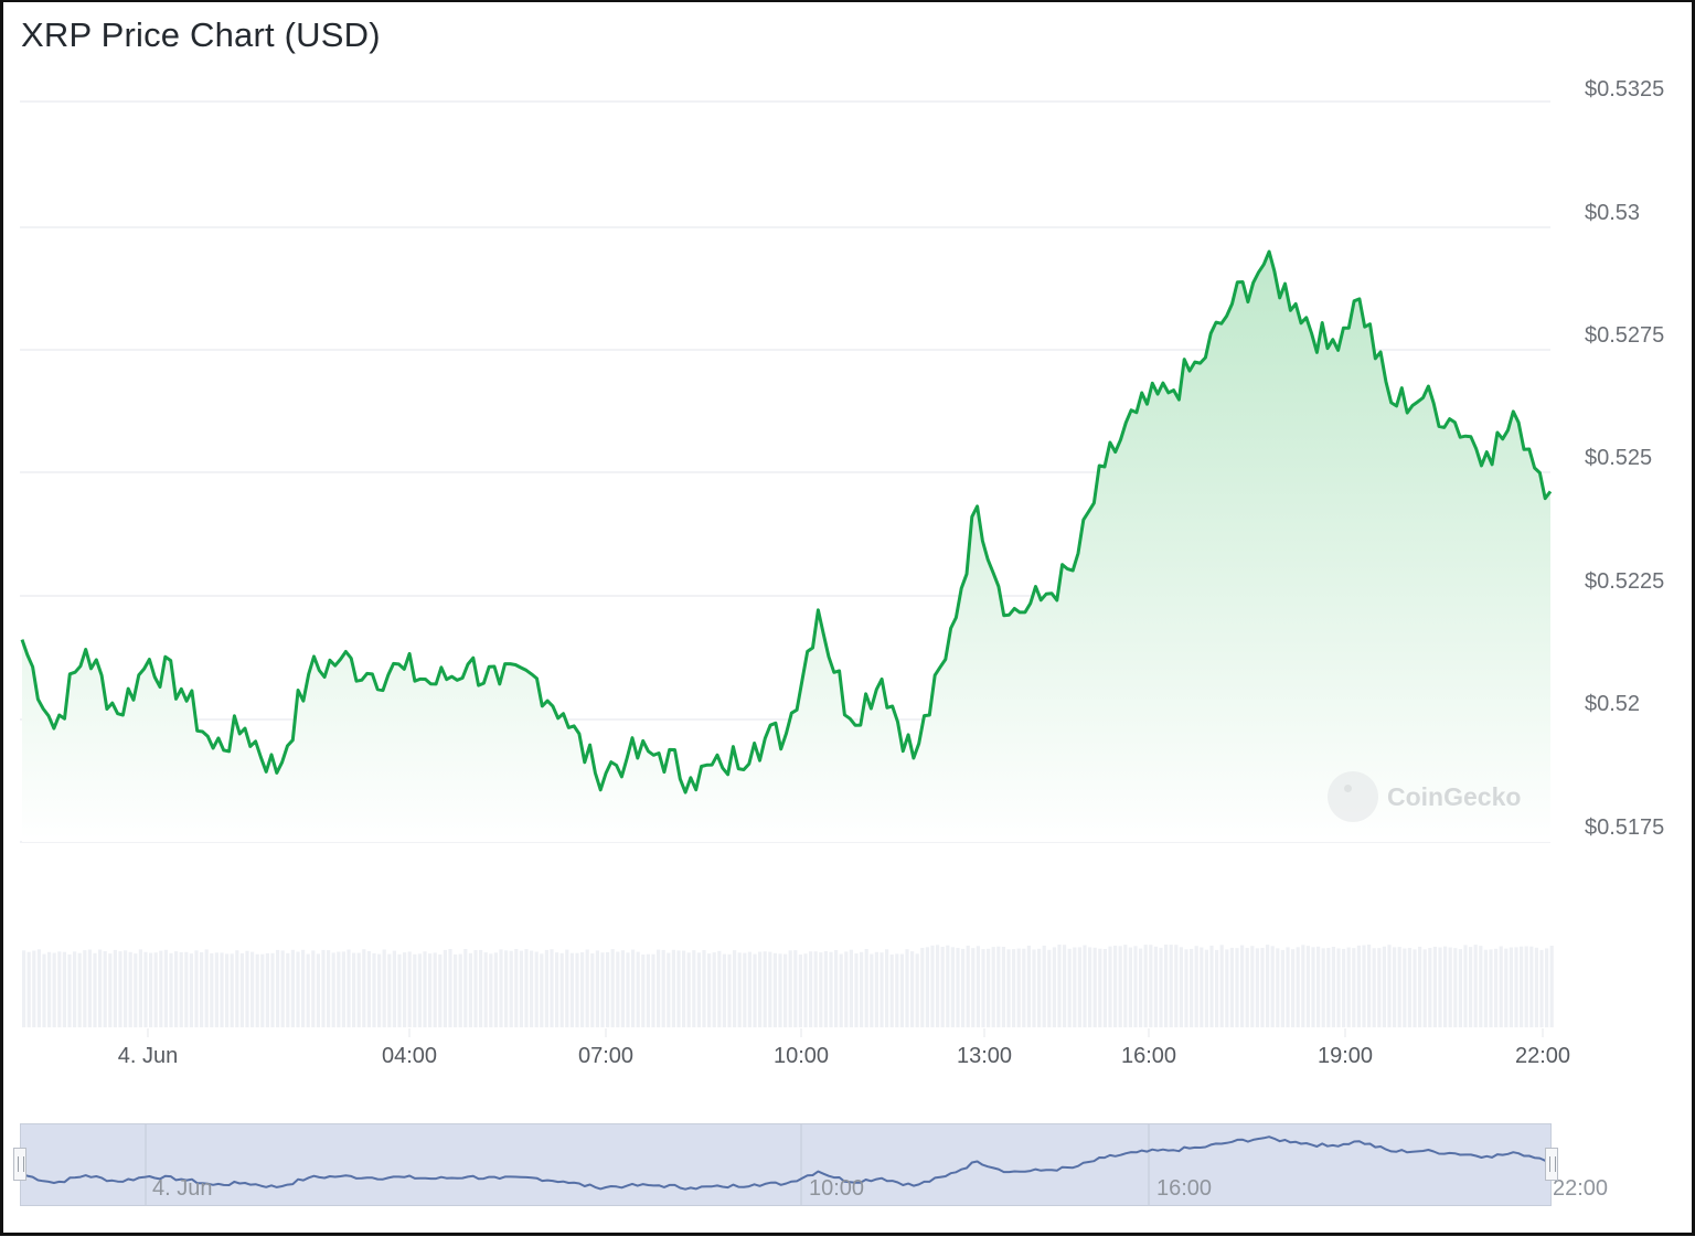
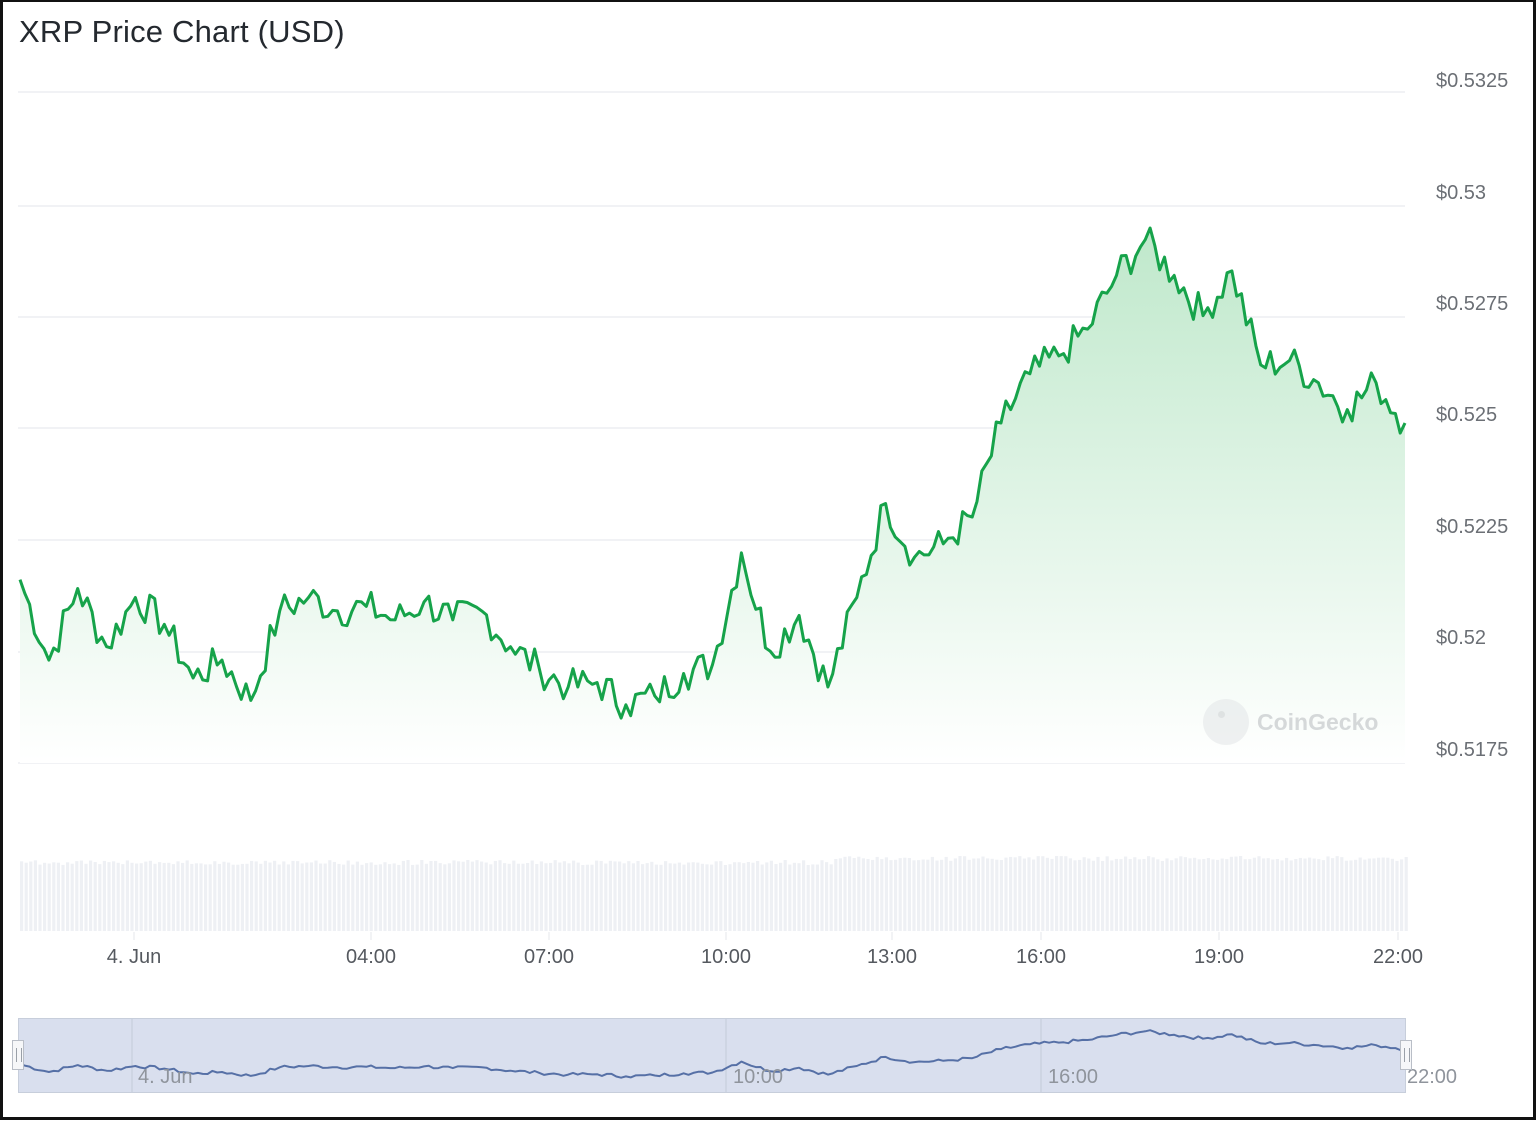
07:00: $0.5189 -> $0.5196
13:00: $0.5243 -> $0.5233
22:00: $0.5246 -> $0.5251
